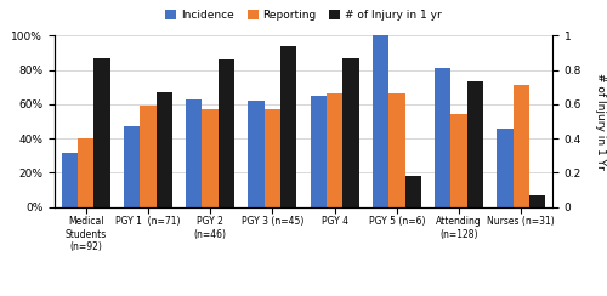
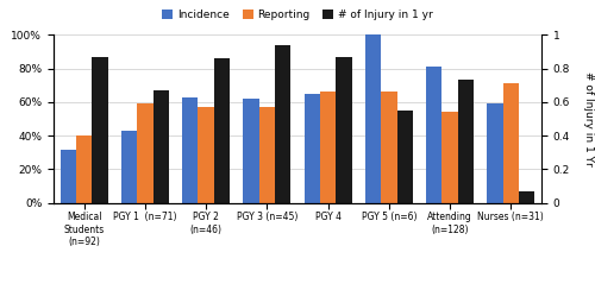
Incidence/PGY 1 (n=71): 47% -> 43%
# of Injury in 1 yr/PGY 5 (n=6): 18% -> 55%
Incidence/Nurses (n=31): 46% -> 59%
